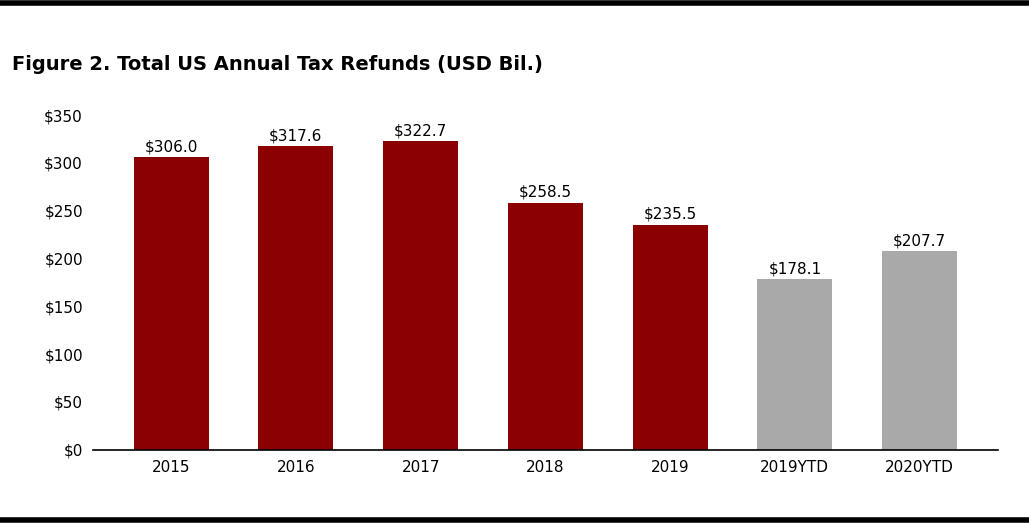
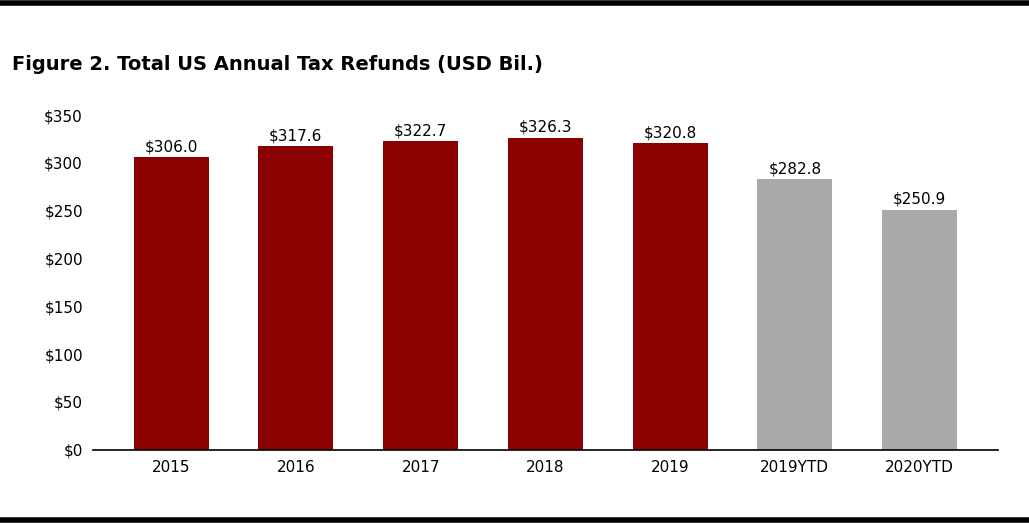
2018: $258.5 -> $326.3
2019: $235.5 -> $320.8
2019YTD: $178.1 -> $282.8
2020YTD: $207.7 -> $250.9
